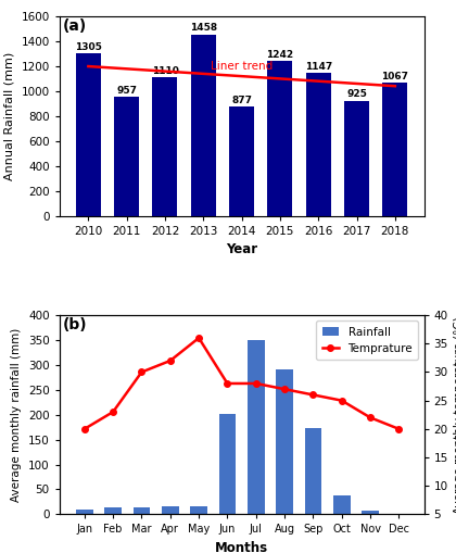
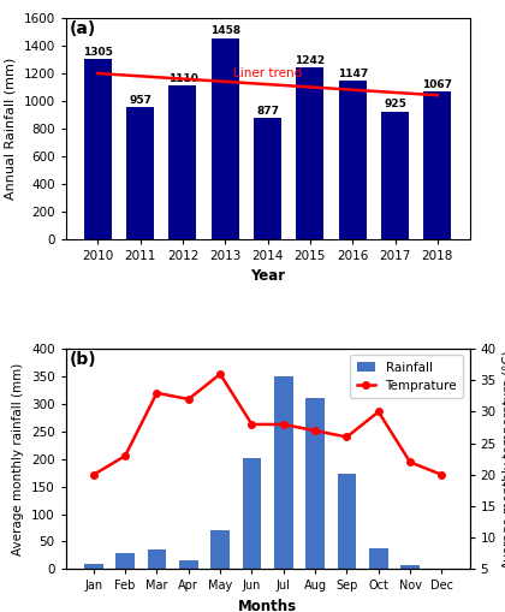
Rainfall/Feb: 13 -> 30
Rainfall/Mar: 13 -> 35
Temprature/Mar: 30 -> 33
Rainfall/May: 15 -> 70
Rainfall/Aug: 291 -> 310
Temprature/Oct: 25 -> 30
